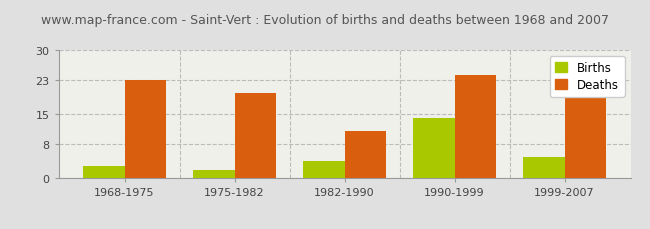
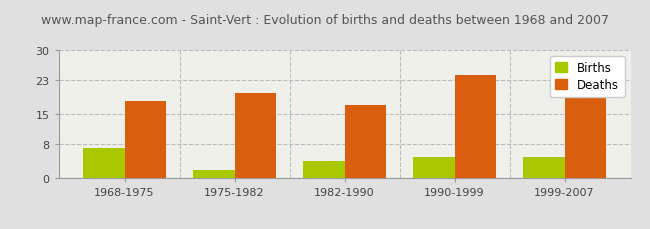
Births/1968-1975: 3 -> 7
Deaths/1968-1975: 23 -> 18
Deaths/1982-1990: 11 -> 17
Births/1990-1999: 14 -> 5
